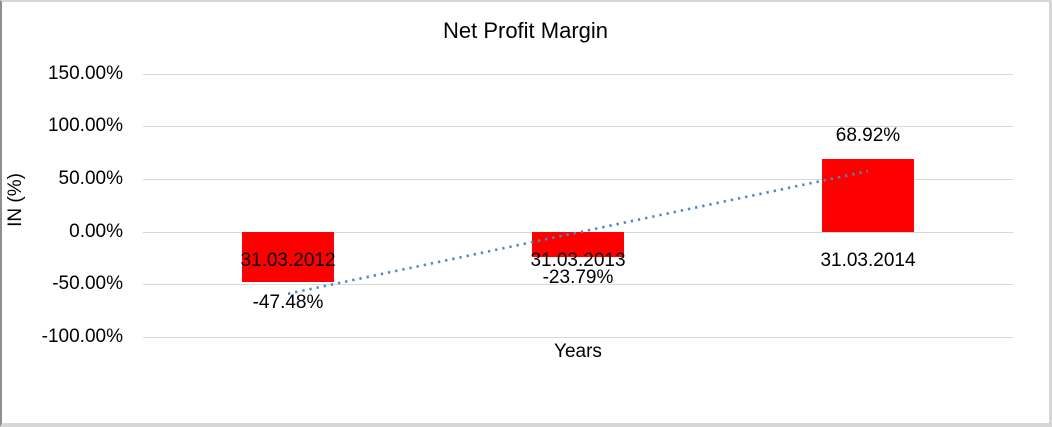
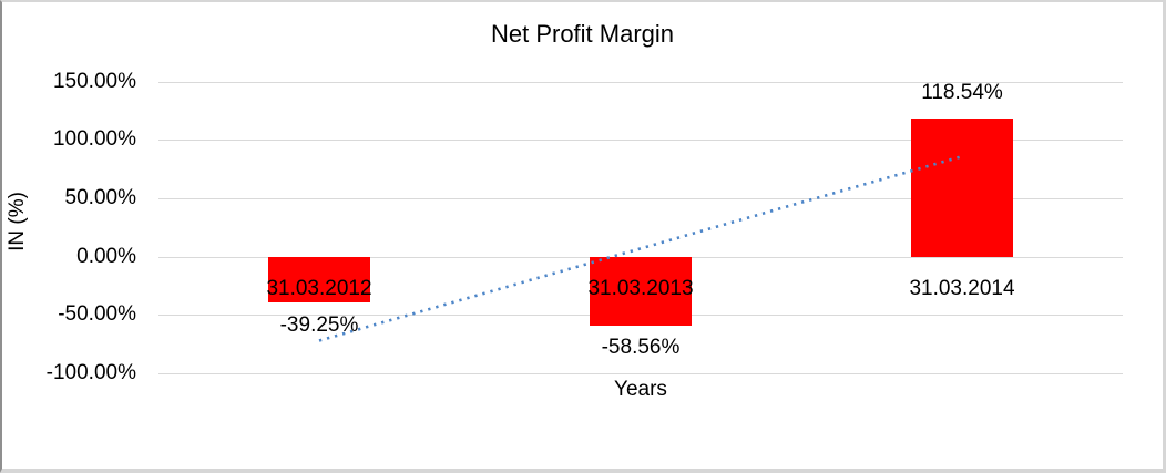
31.03.2012: -47.48% -> -39.25%
31.03.2013: -23.79% -> -58.56%
31.03.2014: 68.92% -> 118.54%
